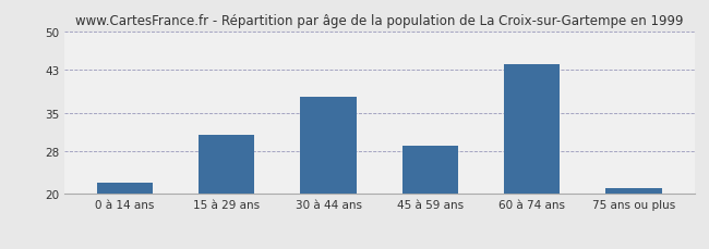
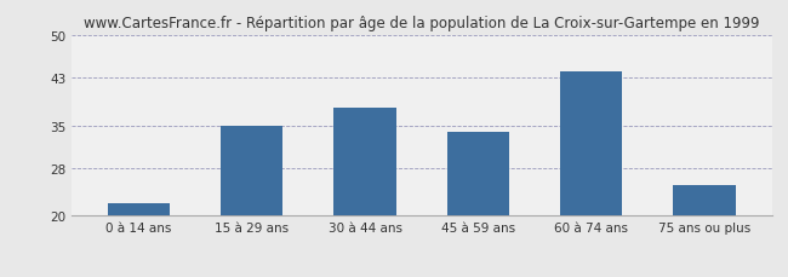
15 à 29 ans: 31 -> 35
45 à 59 ans: 29 -> 34
75 ans ou plus: 21 -> 25
